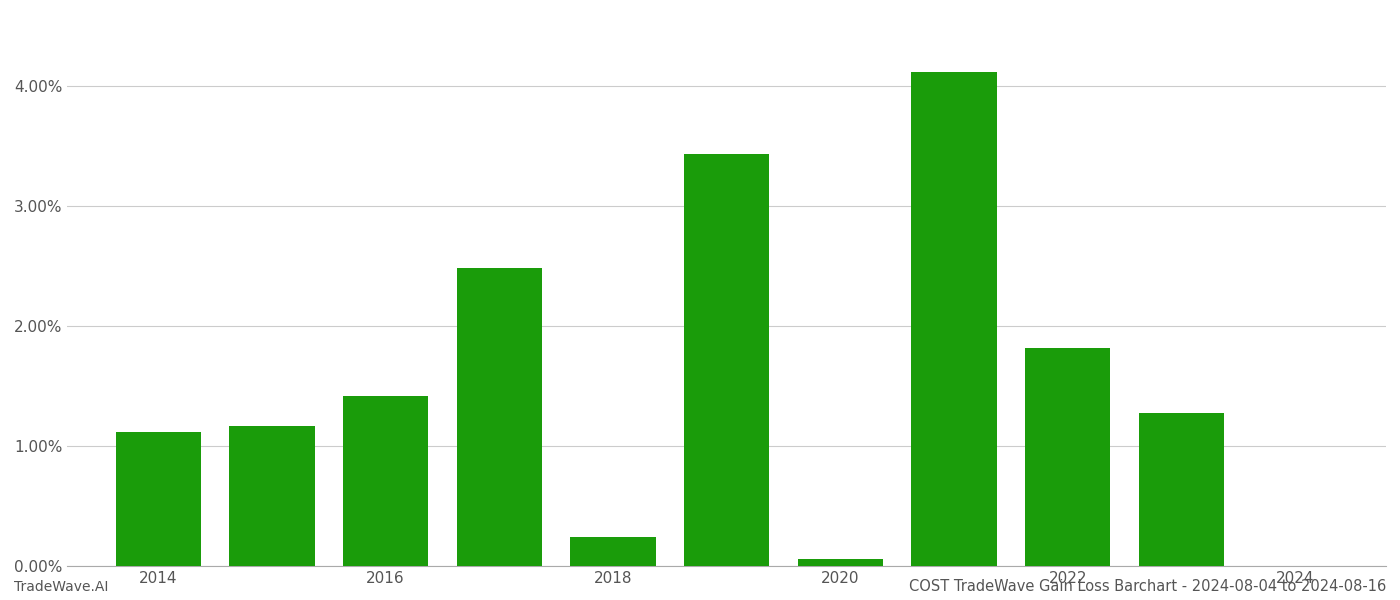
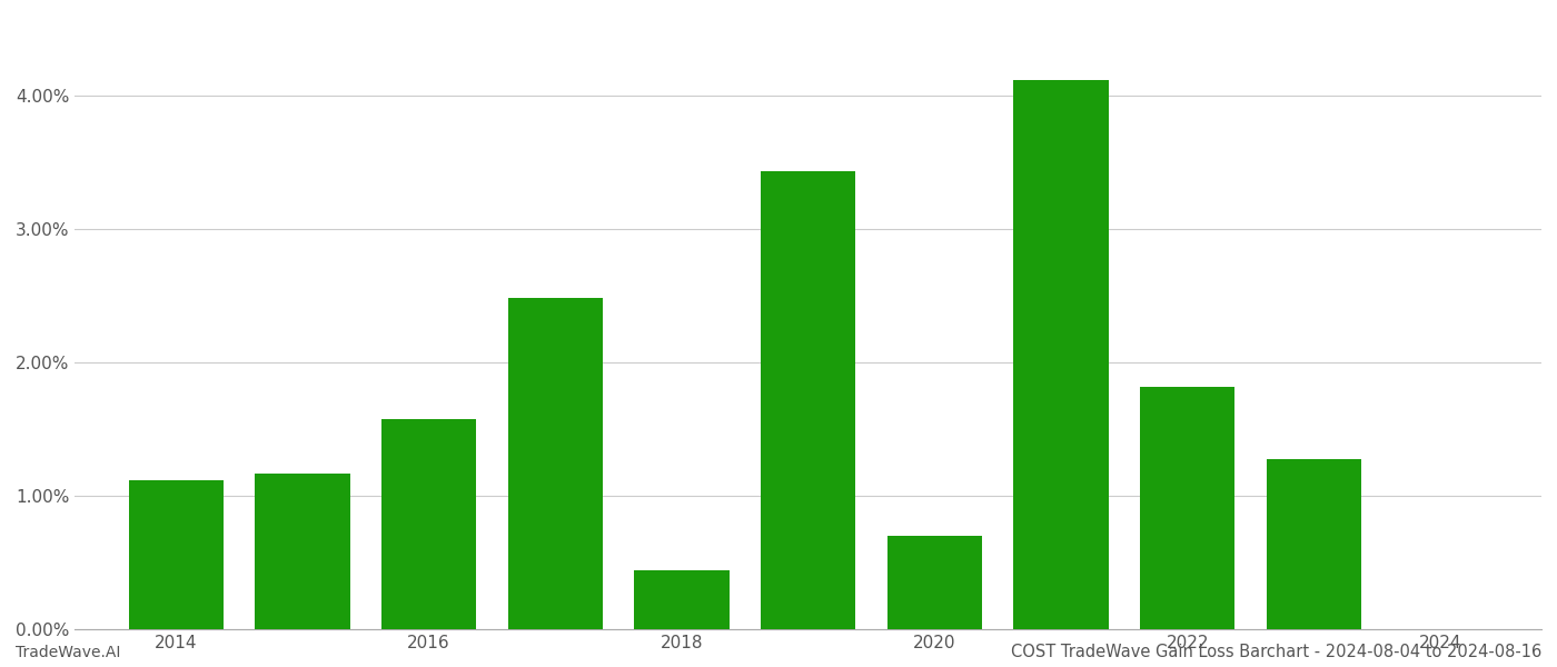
2016: 1.42% -> 1.58%
2018: 0.24% -> 0.44%
2020: 0.06% -> 0.70%
